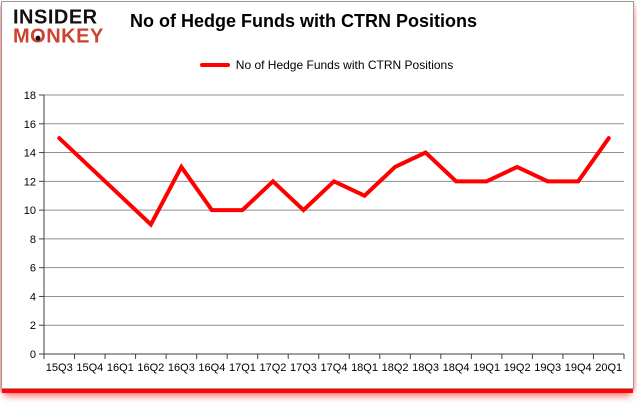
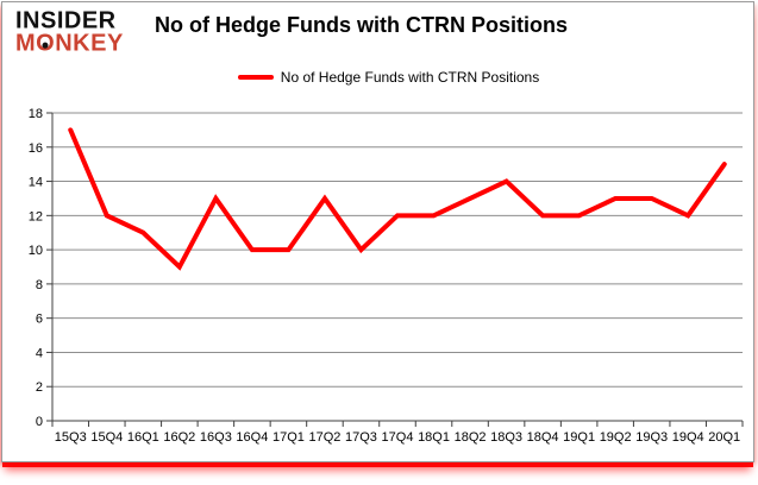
15Q3: 15 -> 17
15Q4: 13 -> 12
17Q2: 12 -> 13
18Q1: 11 -> 12
19Q3: 12 -> 13
